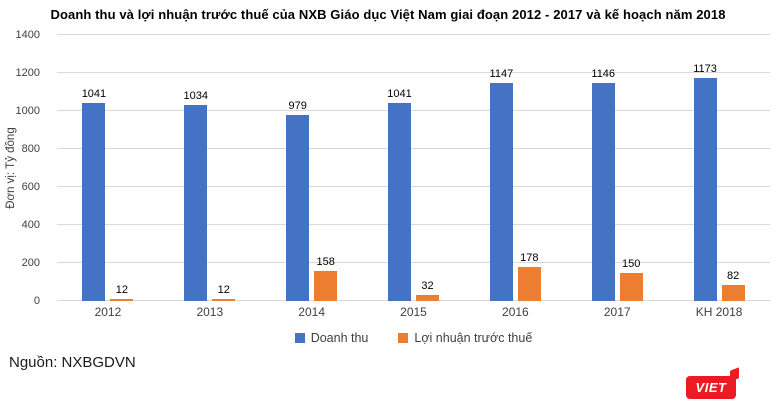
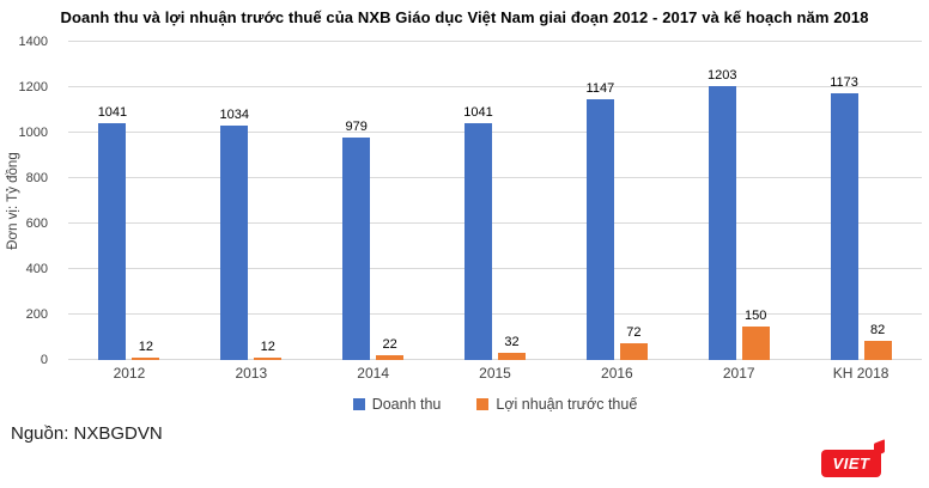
Lợi nhuận trước thuế/2014: 158 -> 22
Lợi nhuận trước thuế/2016: 178 -> 72
Doanh thu/2017: 1146 -> 1203
